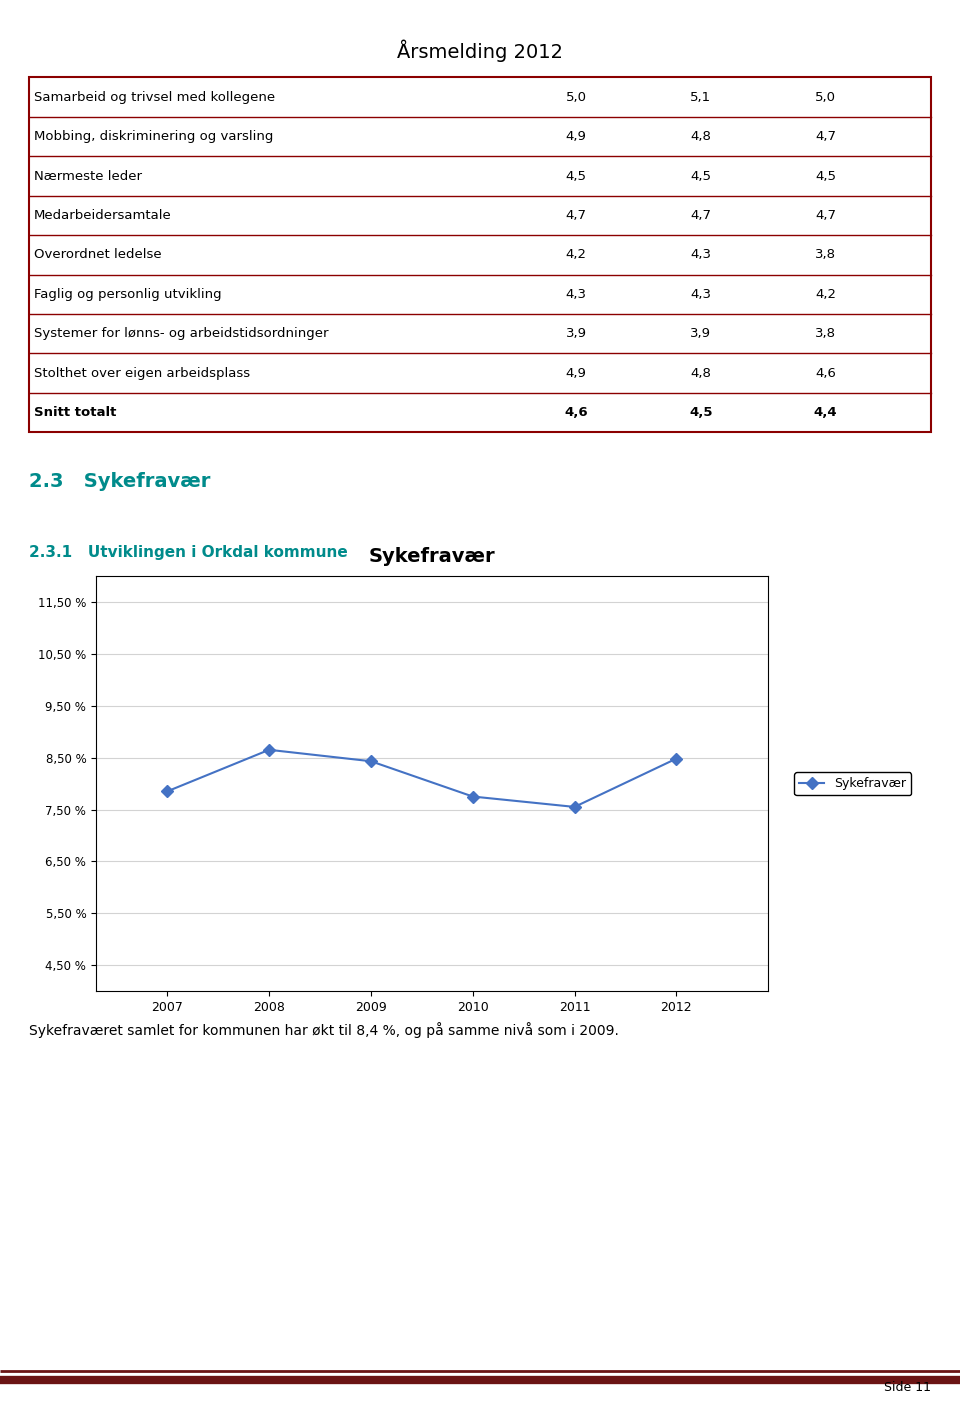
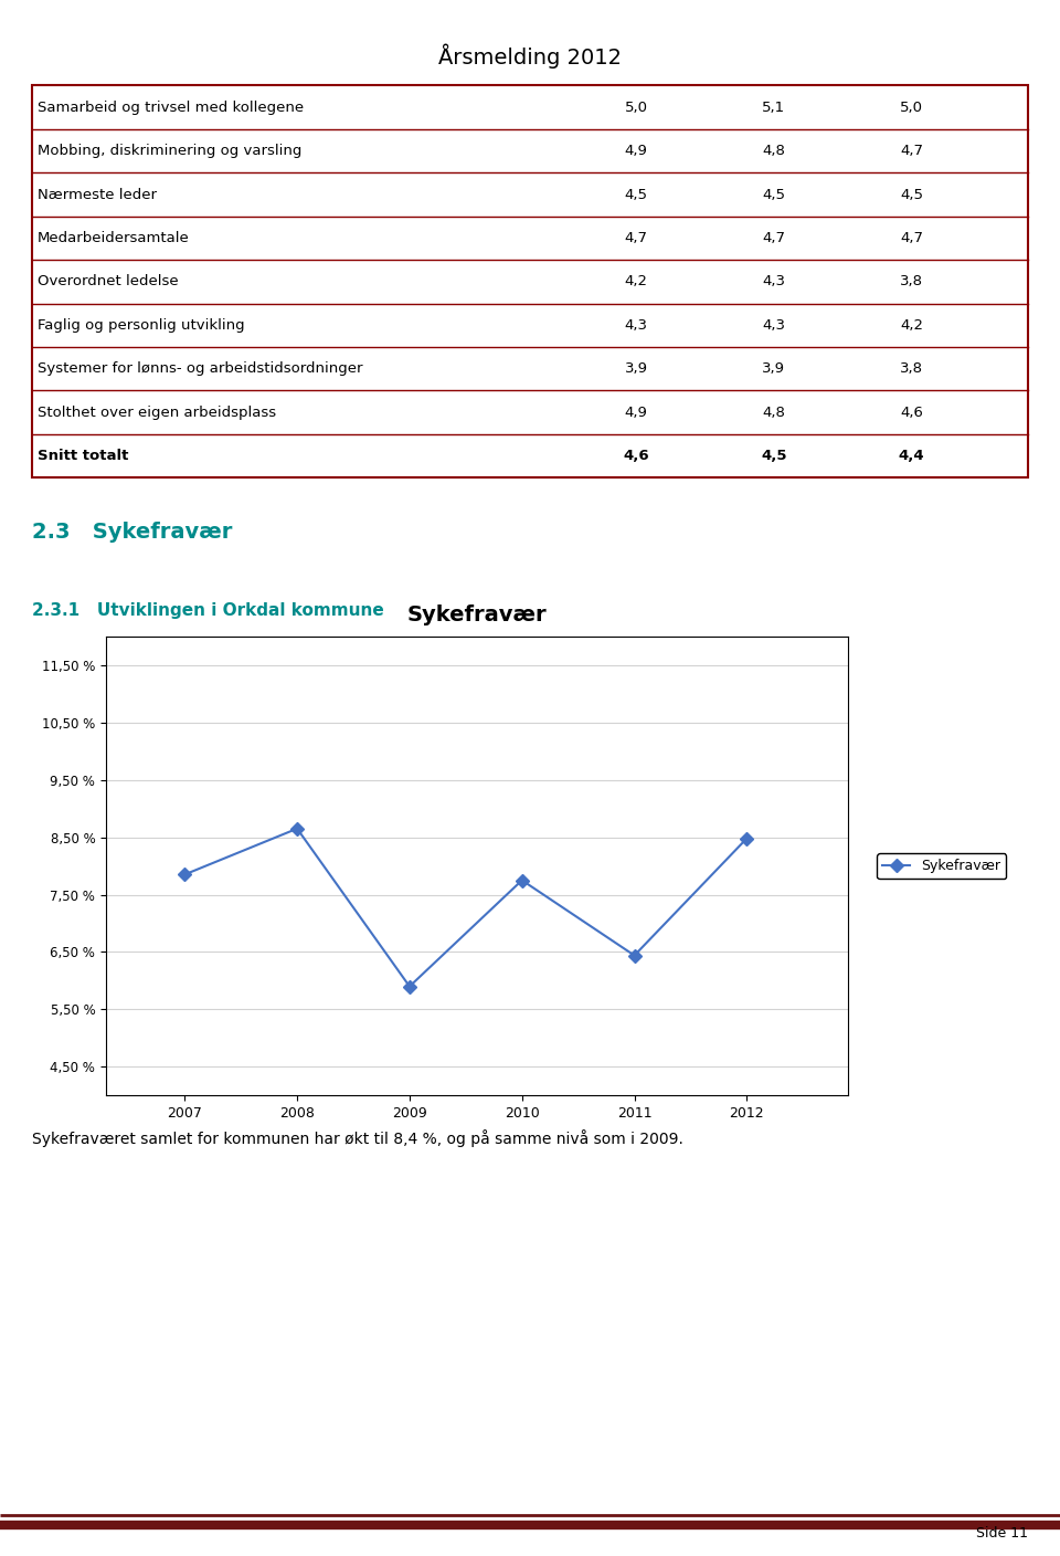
2009: 8,43 % -> 5,90 %
2011: 7,55 % -> 6,44 %
